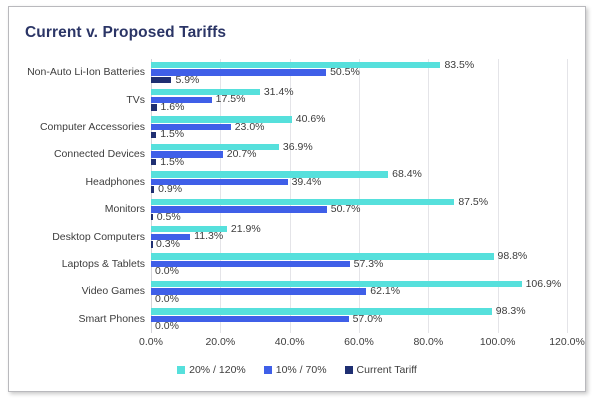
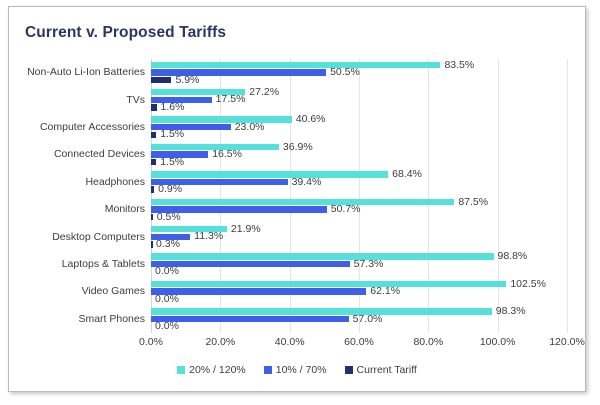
20% / 120%/TVs: 31.4% -> 27.2%
10% / 70%/Connected Devices: 20.7% -> 16.5%
20% / 120%/Video Games: 106.9% -> 102.5%
